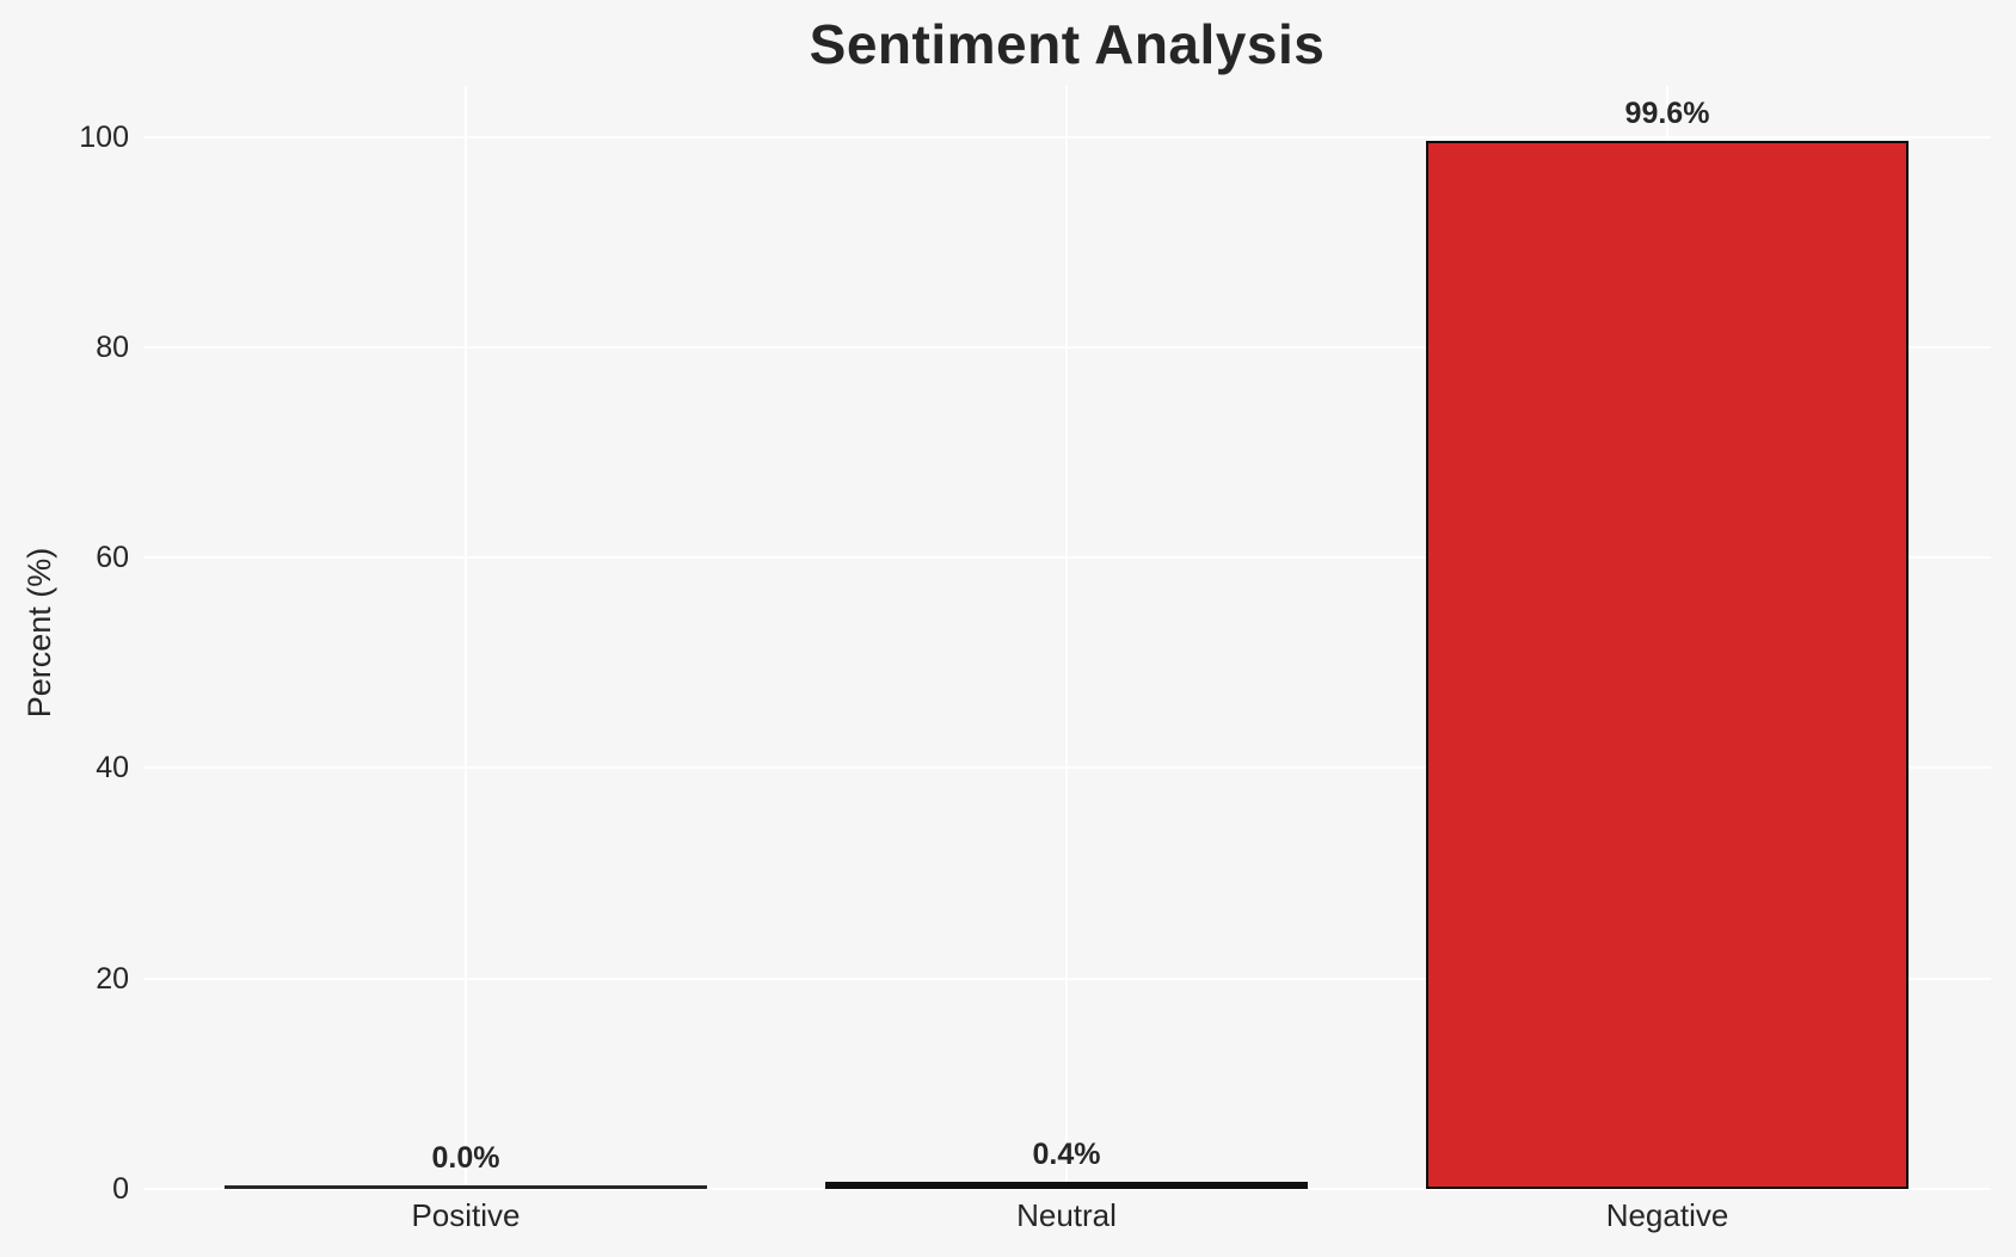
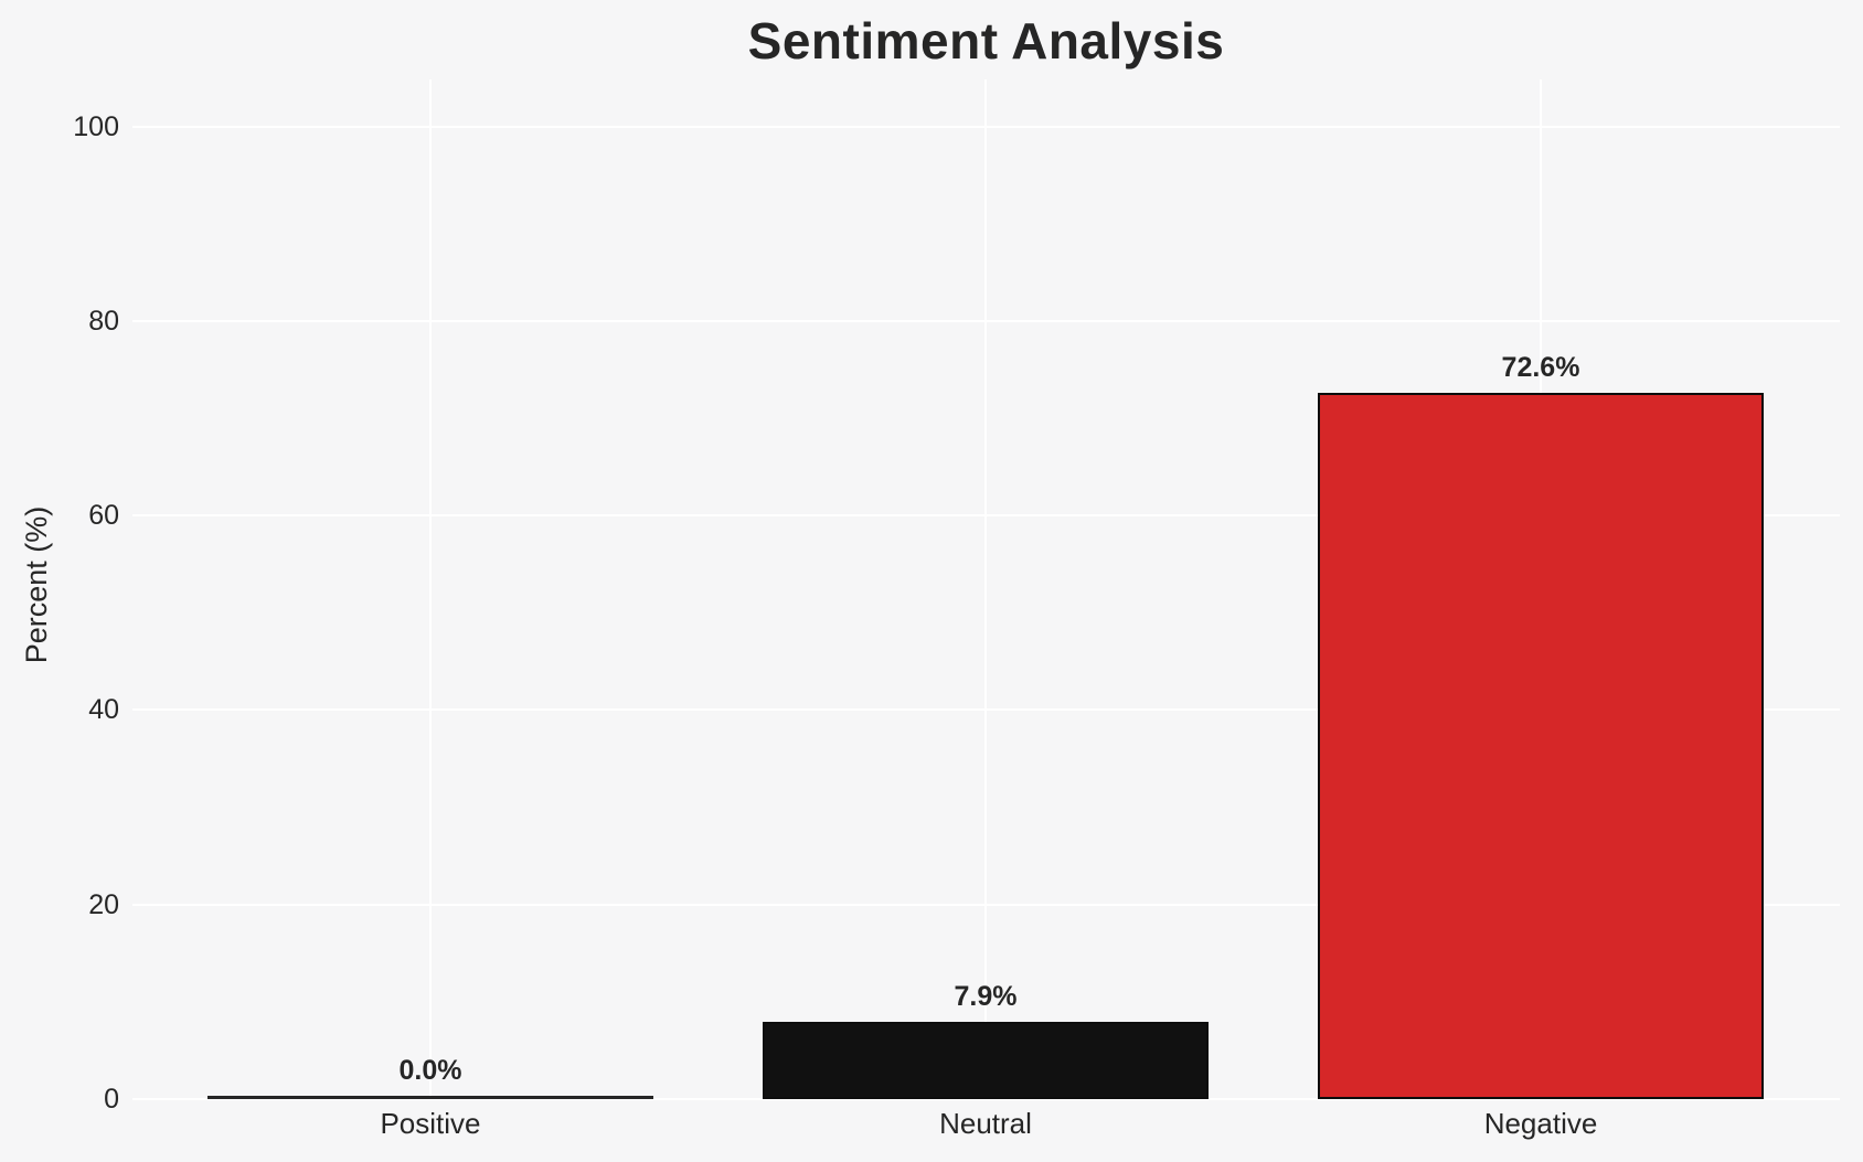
Neutral: 0.4% -> 7.9%
Negative: 99.6% -> 72.6%
